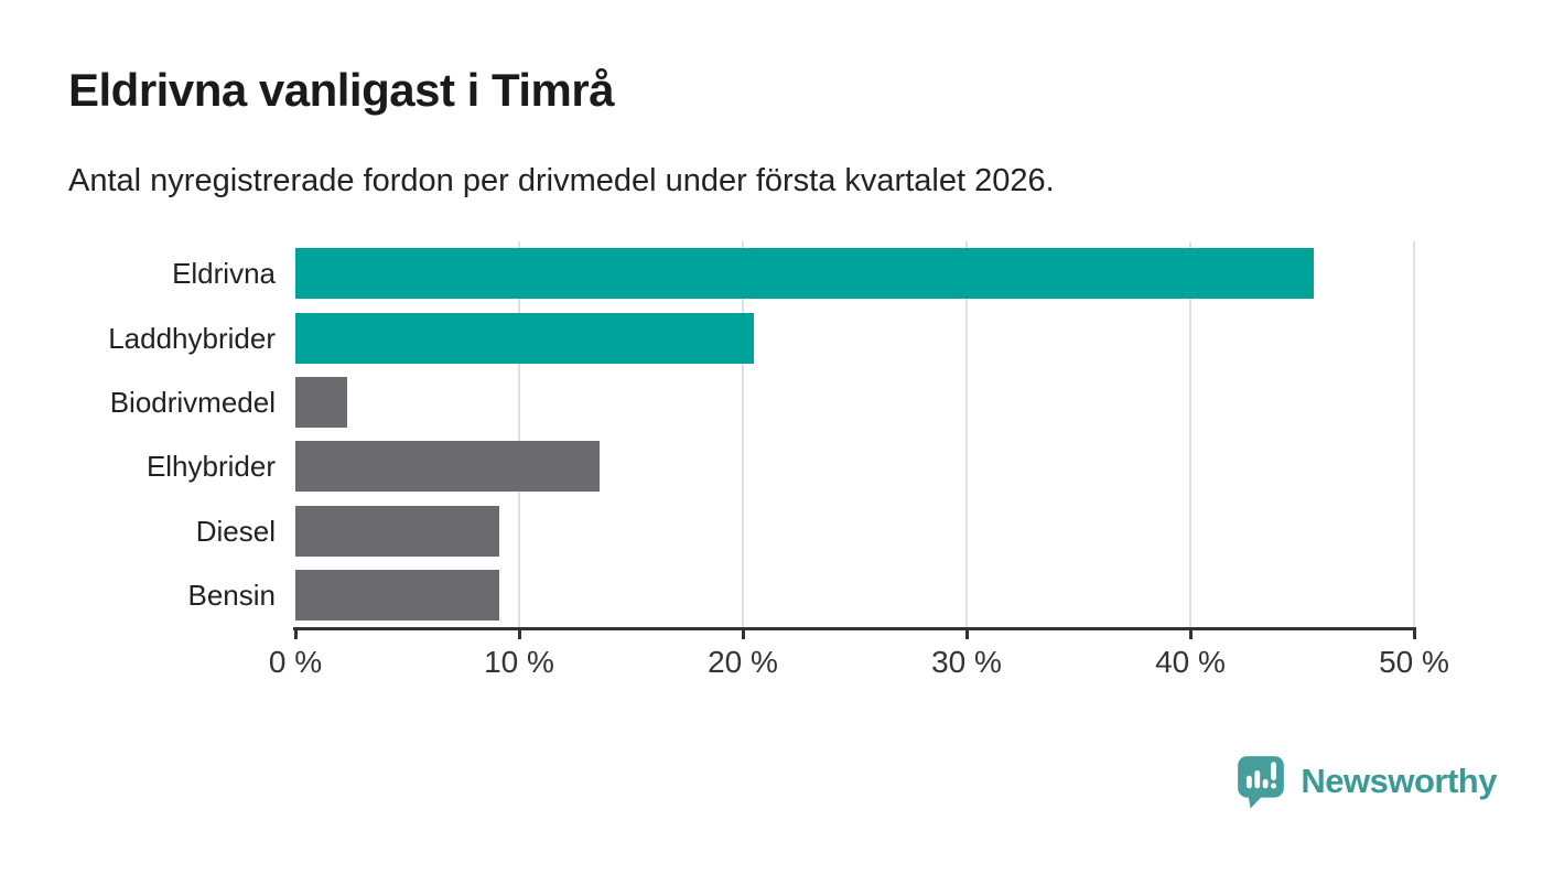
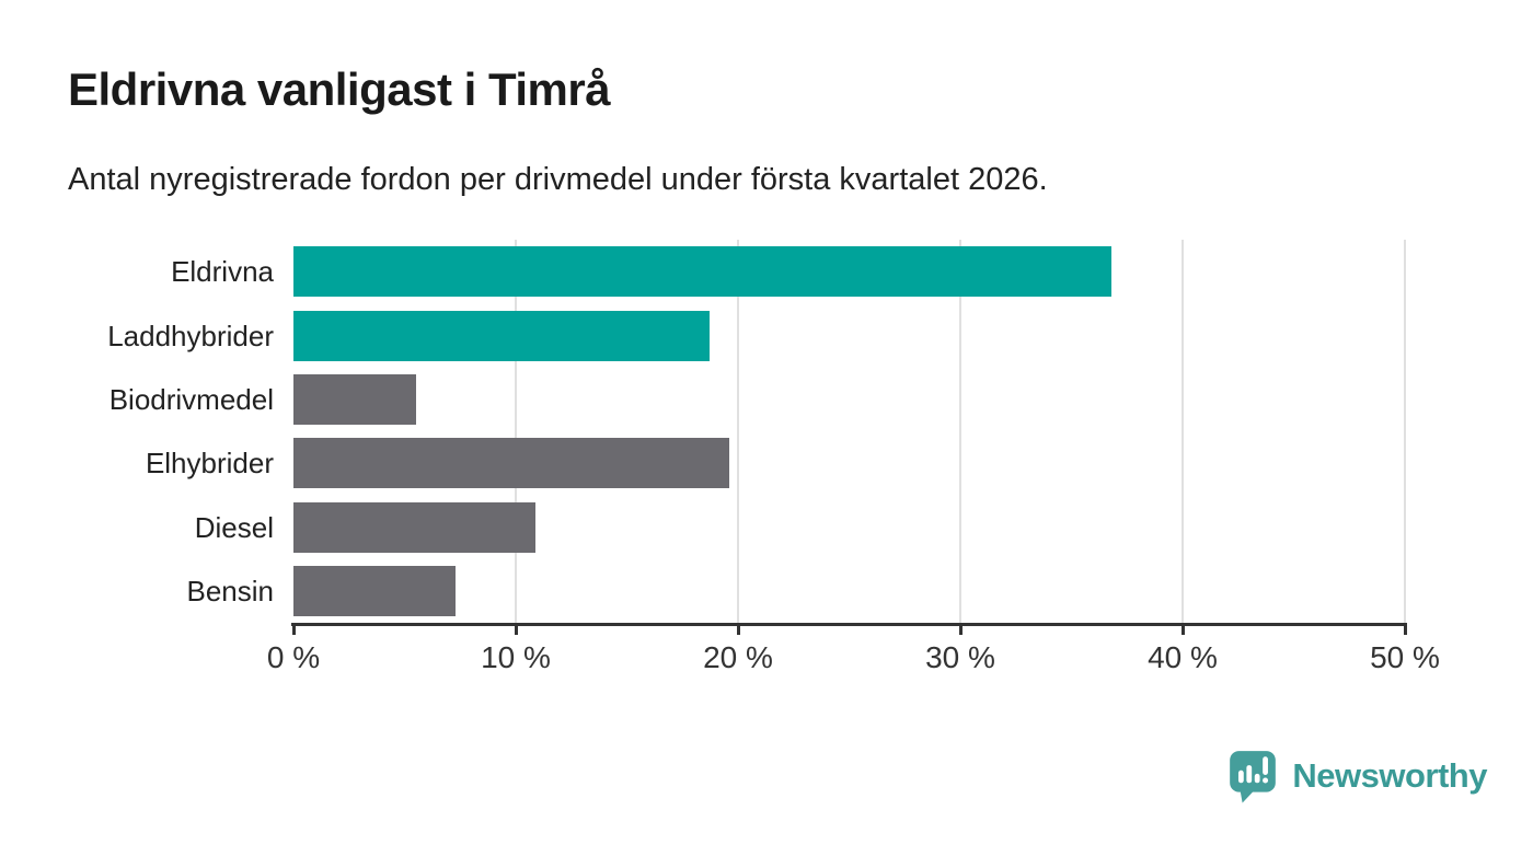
Eldrivna: 45.5% -> 36.8%
Laddhybrider: 20.5% -> 18.7%
Biodrivmedel: 2.3% -> 5.5%
Elhybrider: 13.6% -> 19.6%
Diesel: 9.1% -> 10.9%
Bensin: 9.1% -> 7.3%
